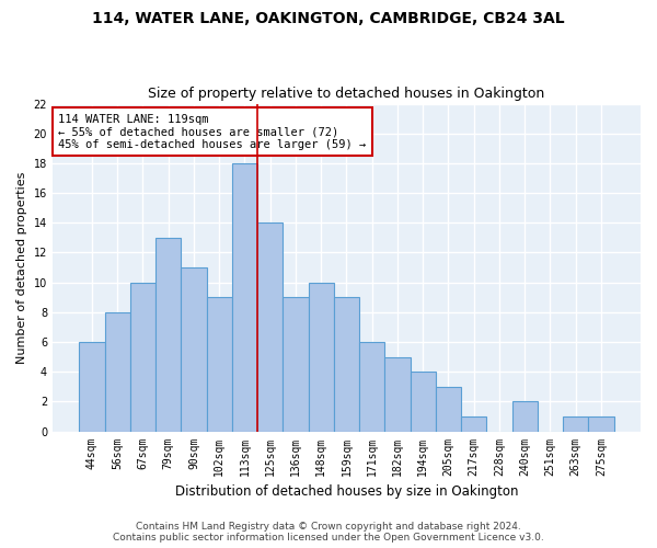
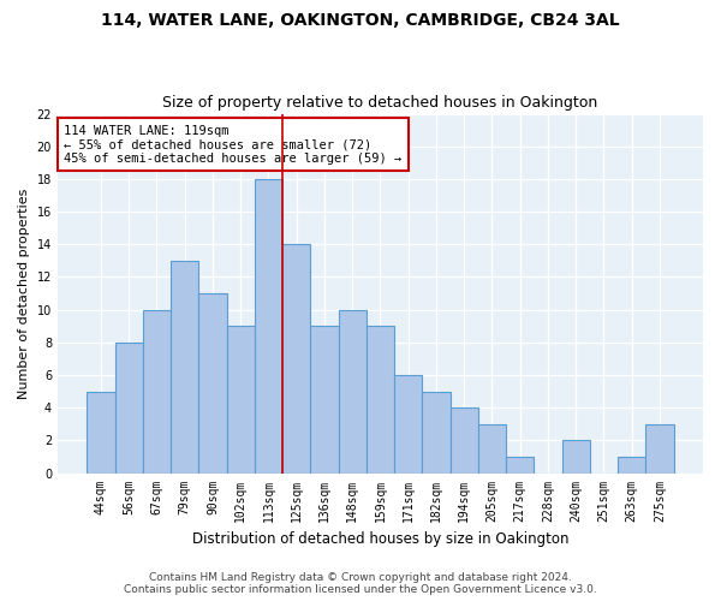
44sqm: 6 -> 5
275sqm: 1 -> 3
